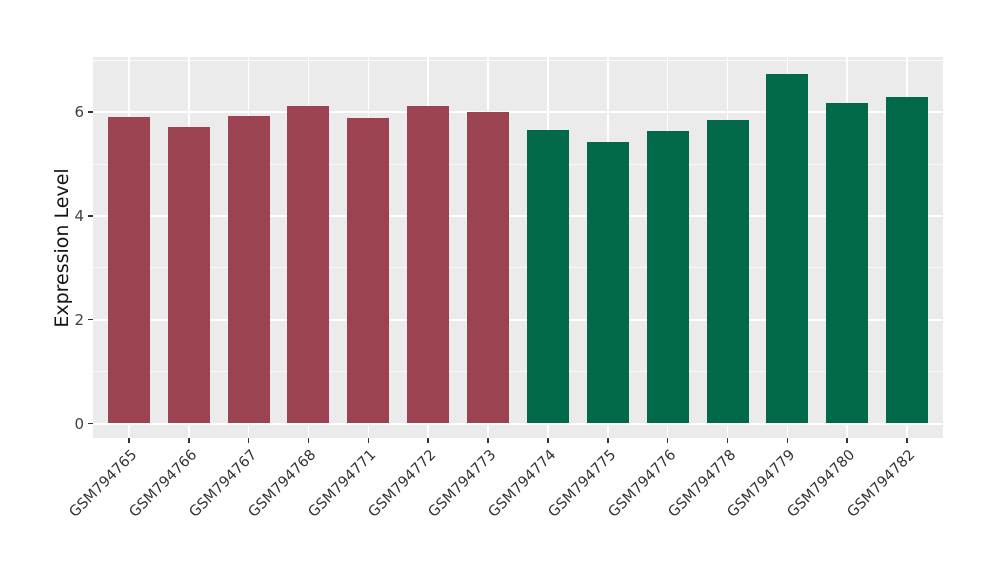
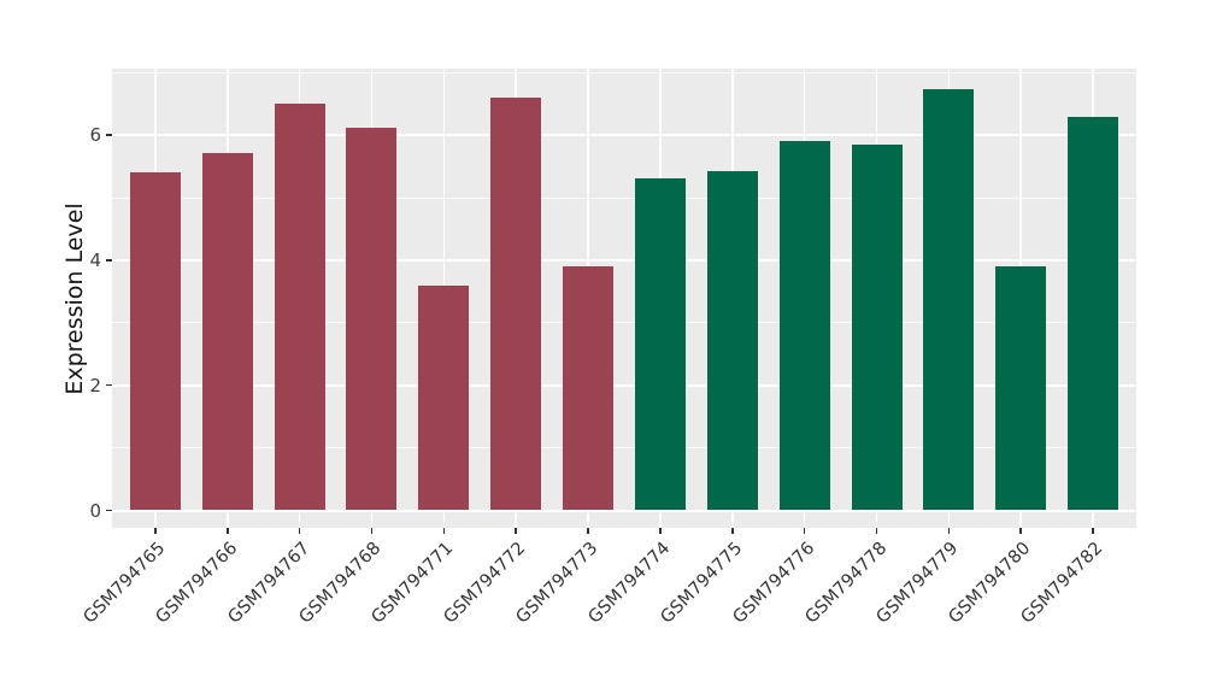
GSM794765: 5.9 -> 5.4
GSM794767: 5.9 -> 6.5
GSM794771: 5.9 -> 3.6
GSM794772: 6.1 -> 6.6
GSM794773: 6.0 -> 3.9
GSM794774: 5.7 -> 5.3
GSM794776: 5.6 -> 5.9
GSM794780: 6.2 -> 3.9
